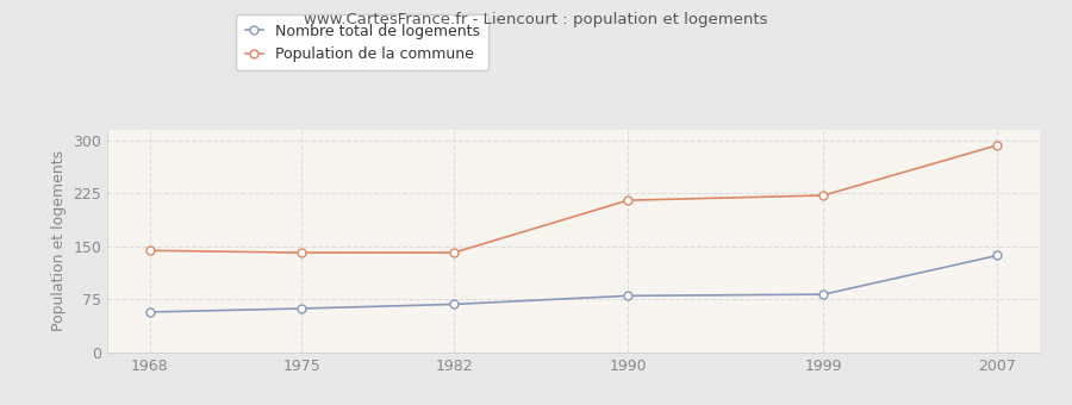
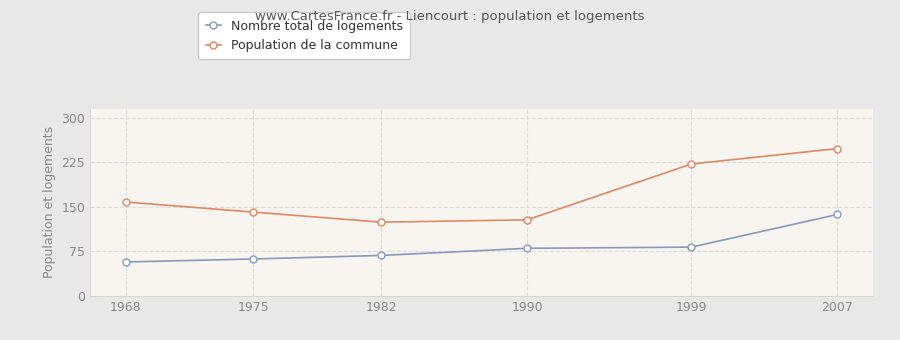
Population de la commune/1968: 144 -> 158
Population de la commune/1982: 141 -> 124
Population de la commune/1990: 215 -> 128
Population de la commune/2007: 293 -> 248
